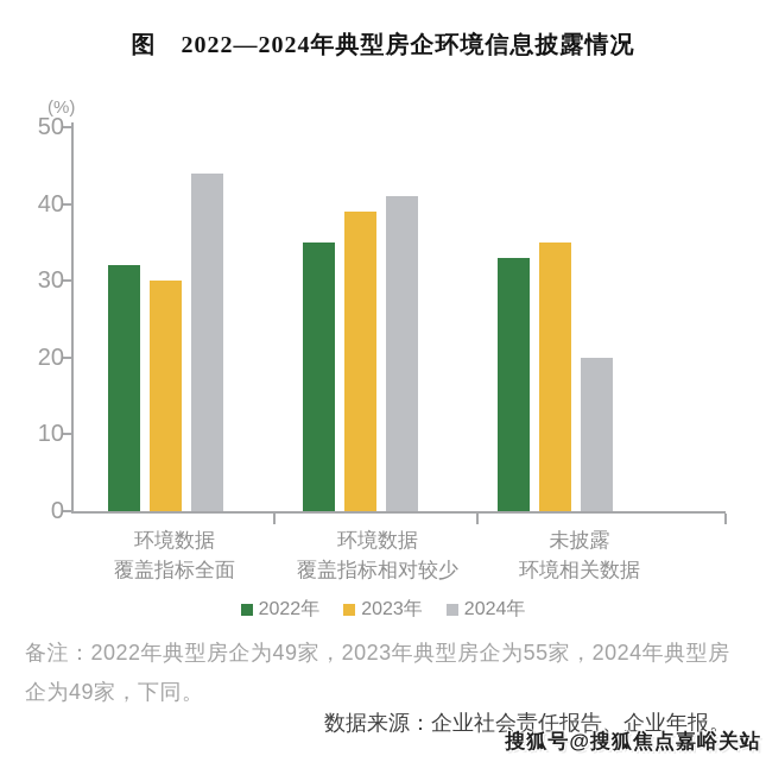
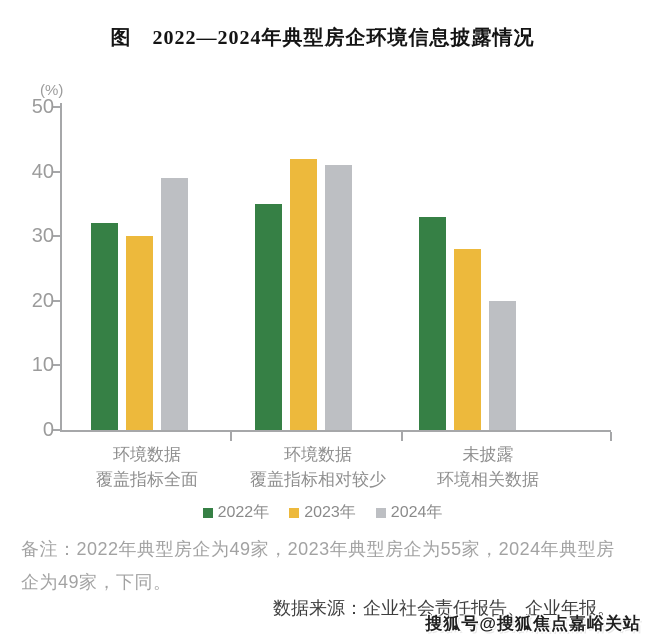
2024年/环境数据 覆盖指标全面: 44 -> 39
2023年/环境数据 覆盖指标相对较少: 39 -> 42
2023年/未披露 环境相关数据: 35 -> 28
